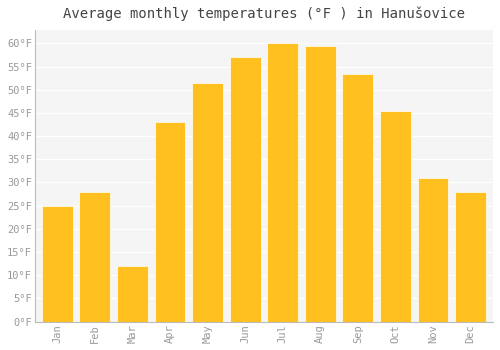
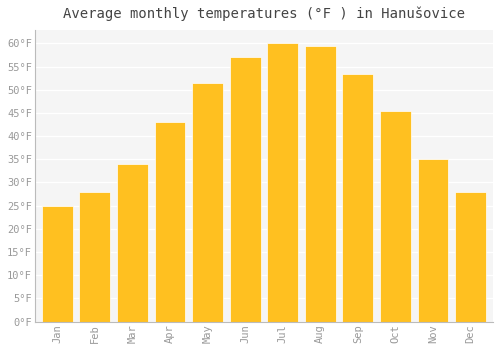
Mar: 12.0°F -> 34.0°F
Nov: 31.0°F -> 35.0°F
